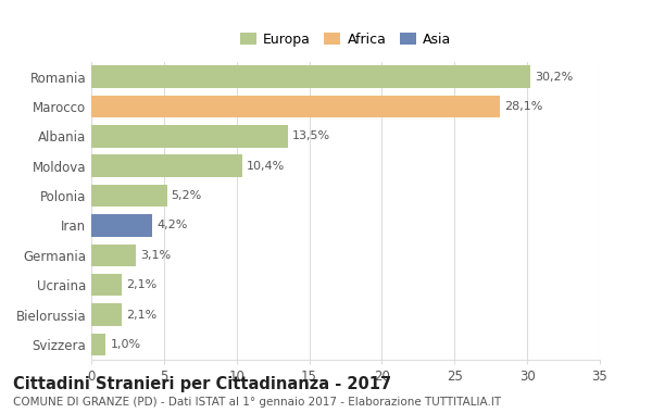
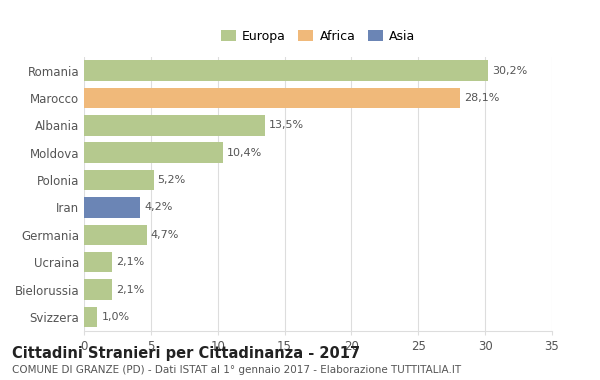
Germania: 3,1% -> 4,7%
